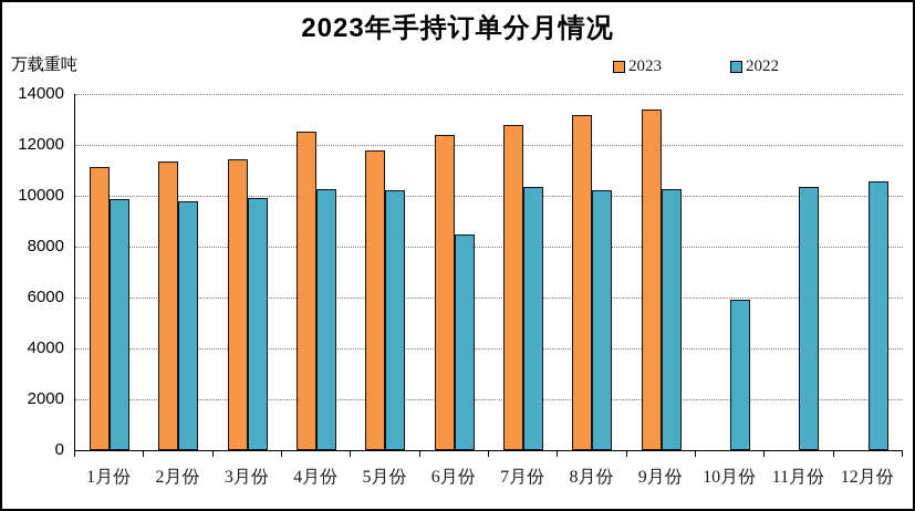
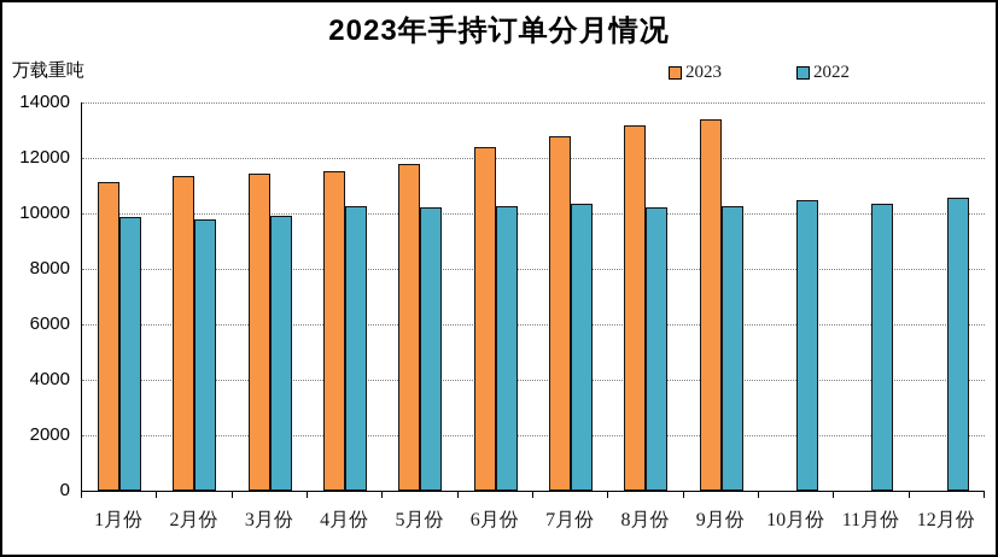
2023/4月份: 12500 -> 11500
2022/6月份: 8500 -> 10300
2022/10月份: 5900 -> 10500
